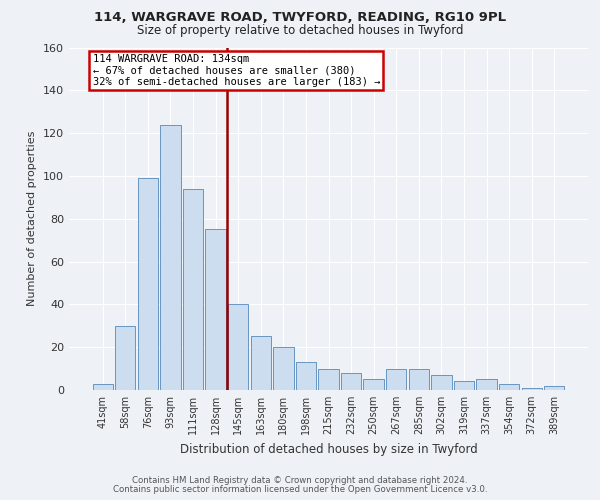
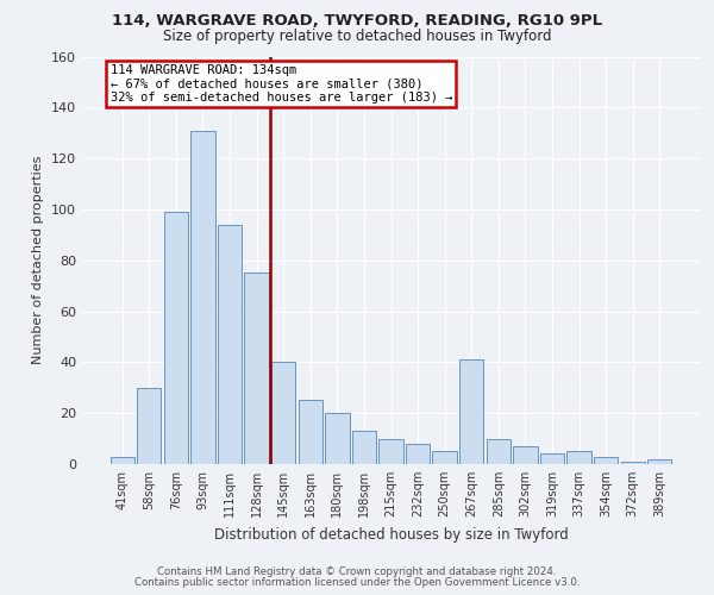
93sqm: 124 -> 131
267sqm: 10 -> 41
